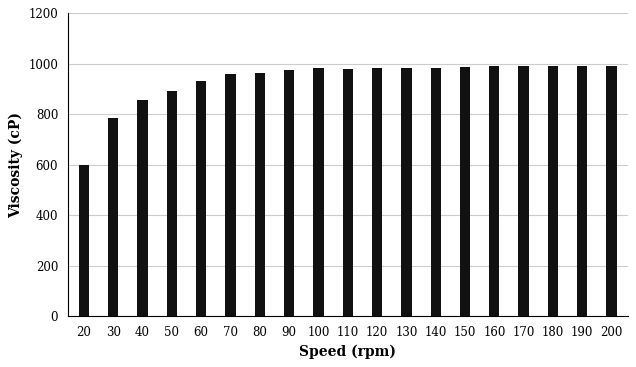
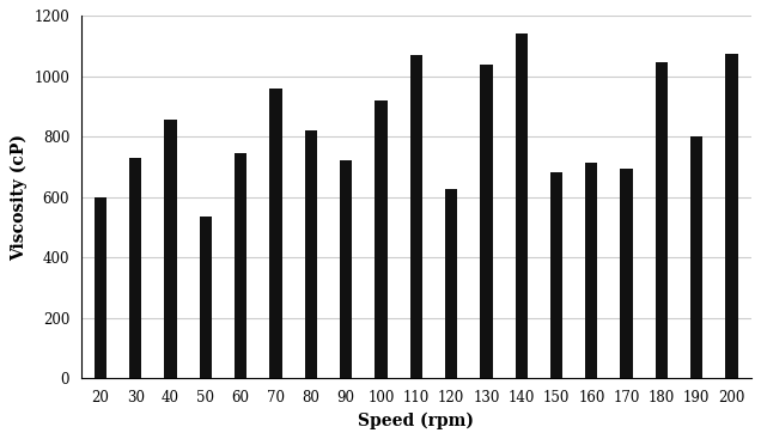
30: 785 -> 730
50: 893 -> 535
60: 930 -> 745
80: 963 -> 820
90: 975 -> 720
100: 983 -> 920
110: 978 -> 1070
120: 983 -> 625
130: 983 -> 1040
140: 983 -> 1140
150: 988 -> 680
160: 990 -> 715
170: 993 -> 695
180: 993 -> 1045
190: 993 -> 800
200: 993 -> 1075
